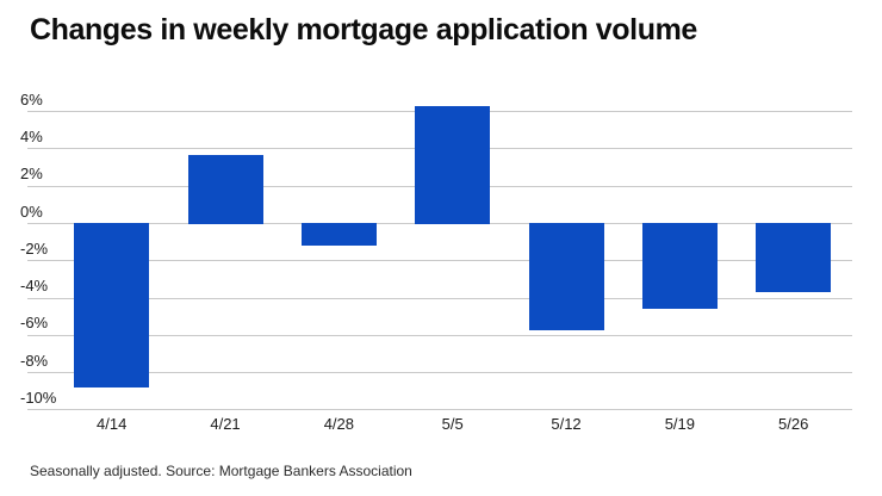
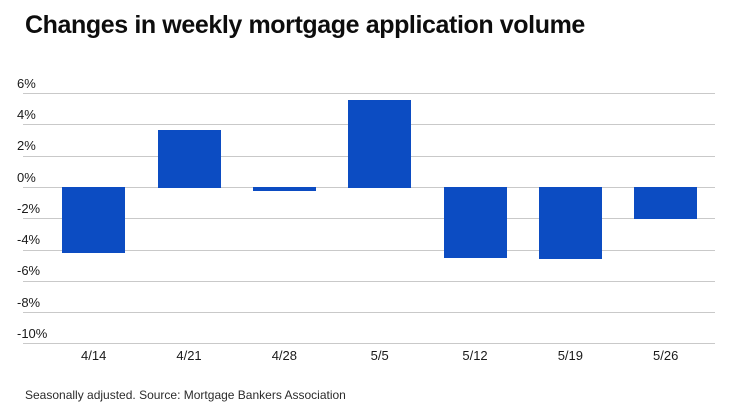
4/14: -8.8% -> -4.2%
4/28: -1.2% -> -0.2%
5/5: 6.3% -> 5.6%
5/12: -5.7% -> -4.5%
5/26: -3.7% -> -2.0%
